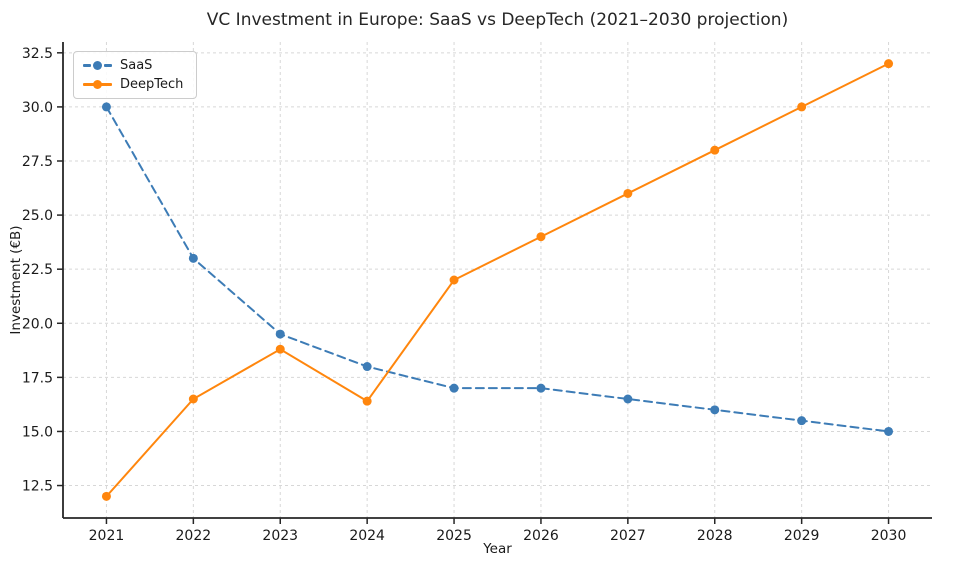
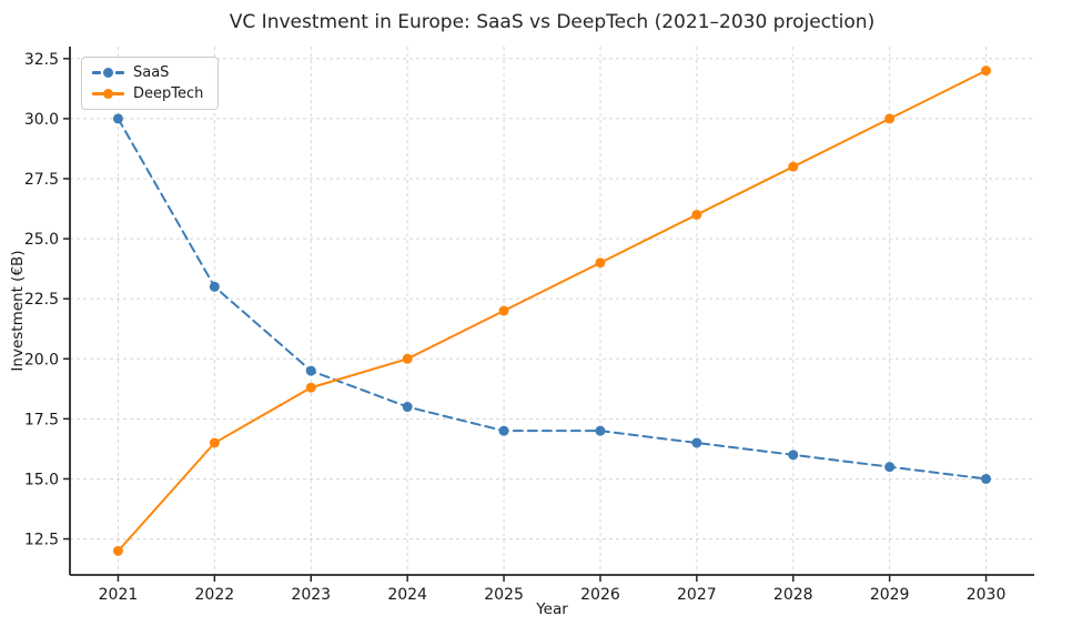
DeepTech/2024: 16.4 -> 20.0
